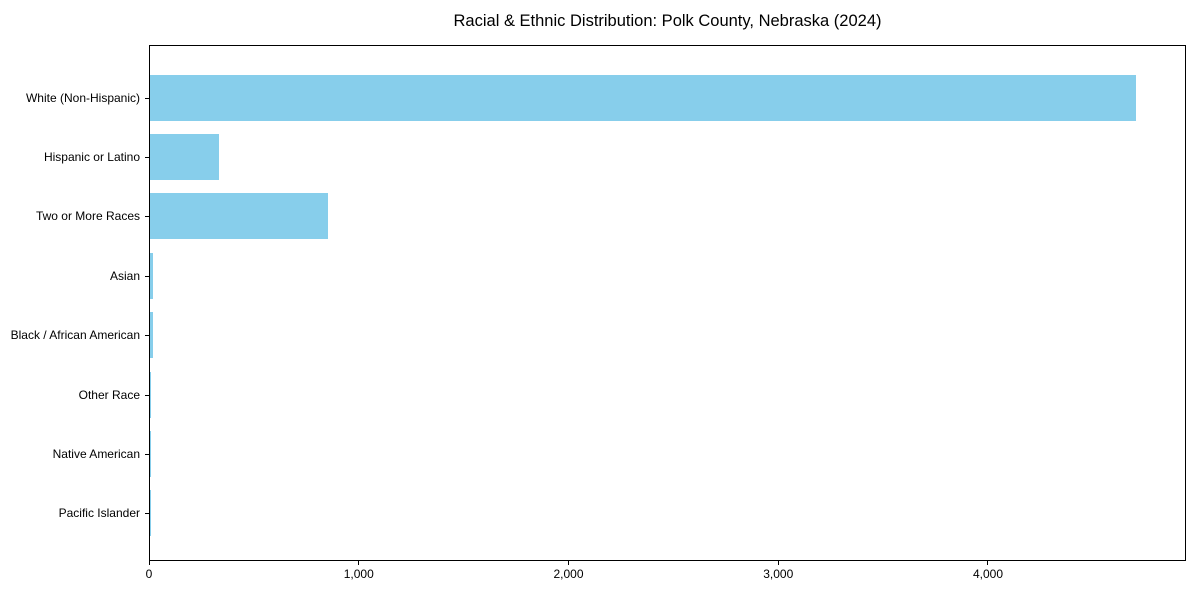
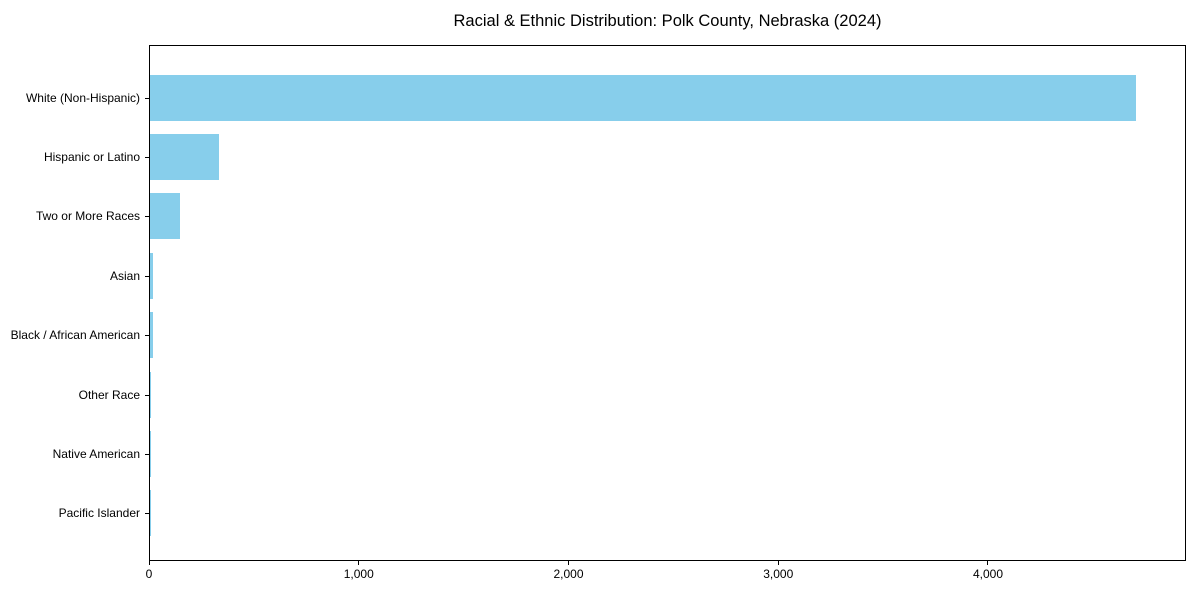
Two or More Races: 850 -> 140
